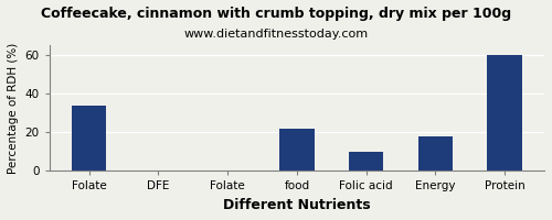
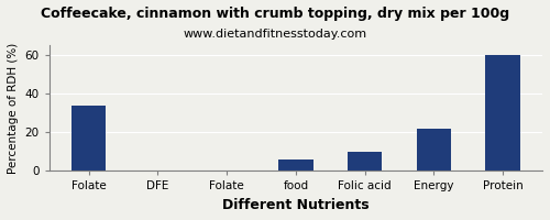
food: 22 -> 6
Energy: 18 -> 22
